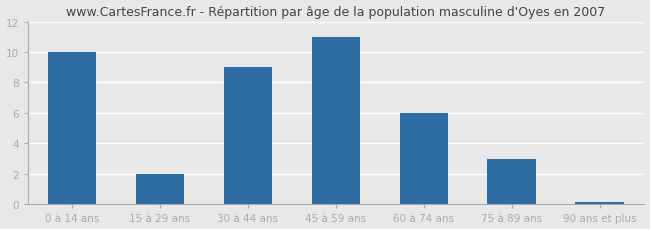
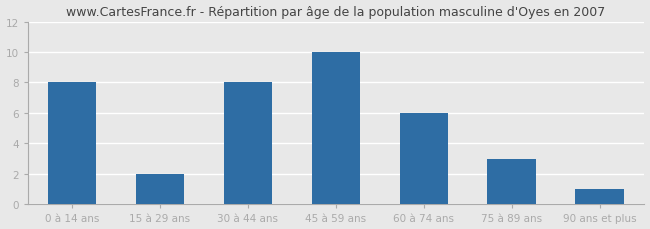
0 à 14 ans: 10.0 -> 8.0
30 à 44 ans: 9.0 -> 8.0
45 à 59 ans: 11.0 -> 10.0
90 ans et plus: 0.1 -> 1.0
